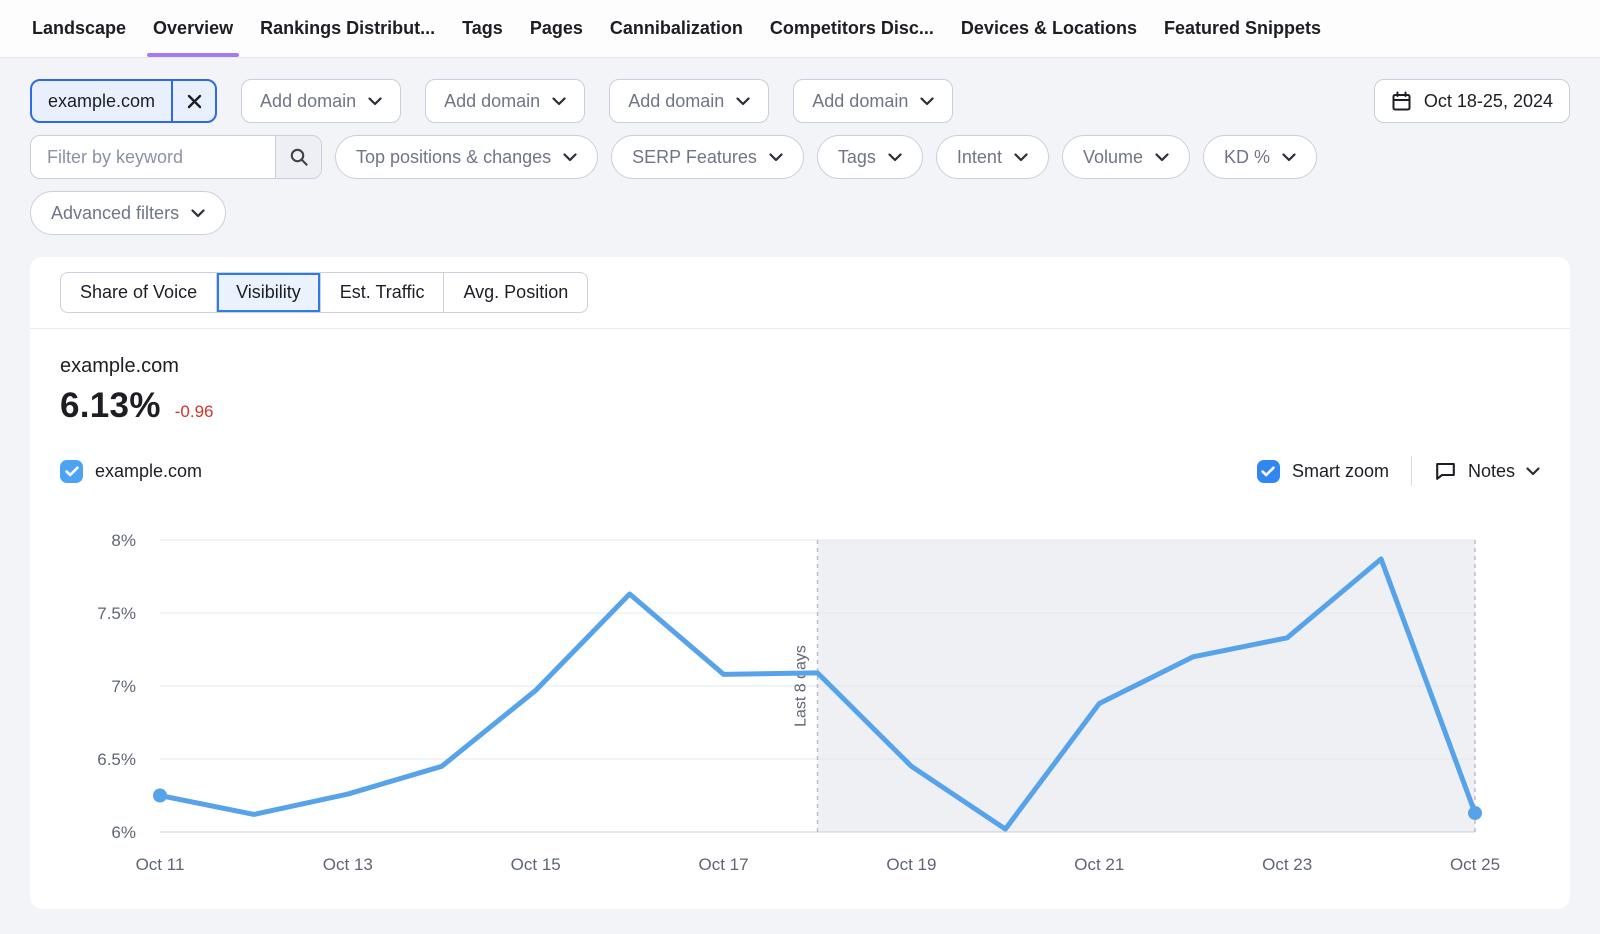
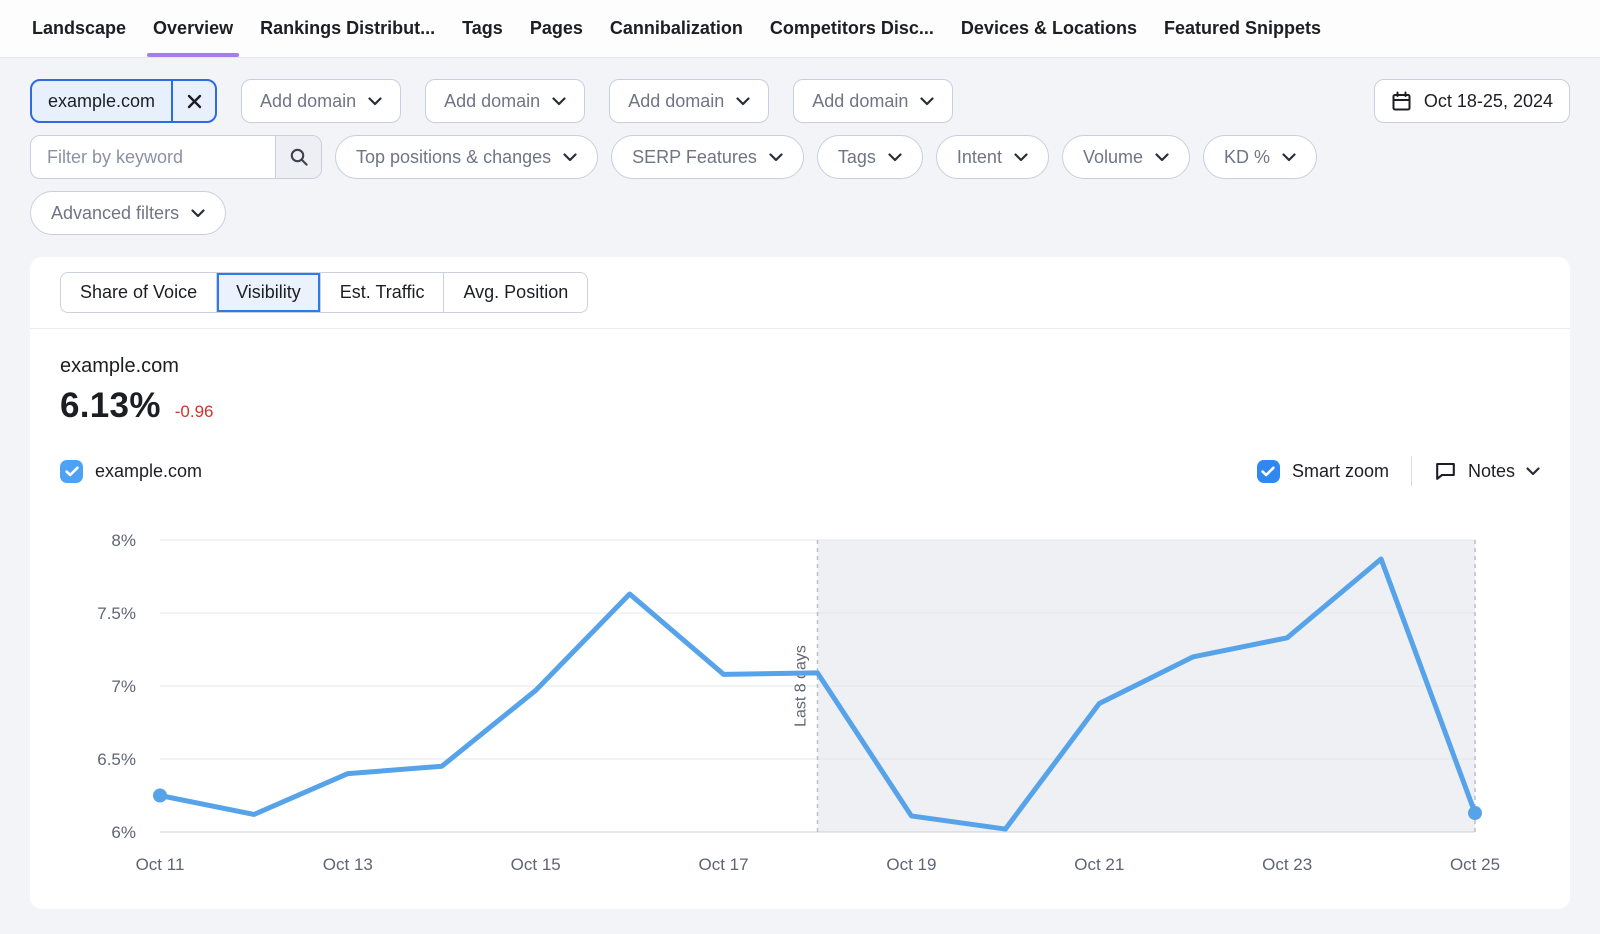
Oct 13: 6.26% -> 6.40%
Oct 19: 6.45% -> 6.11%
